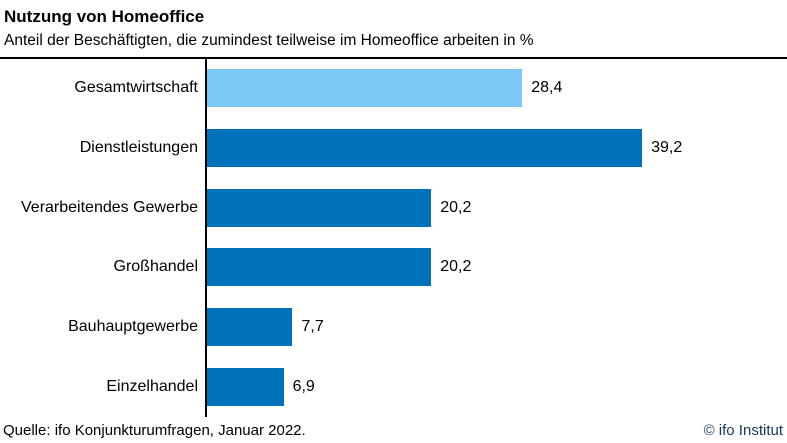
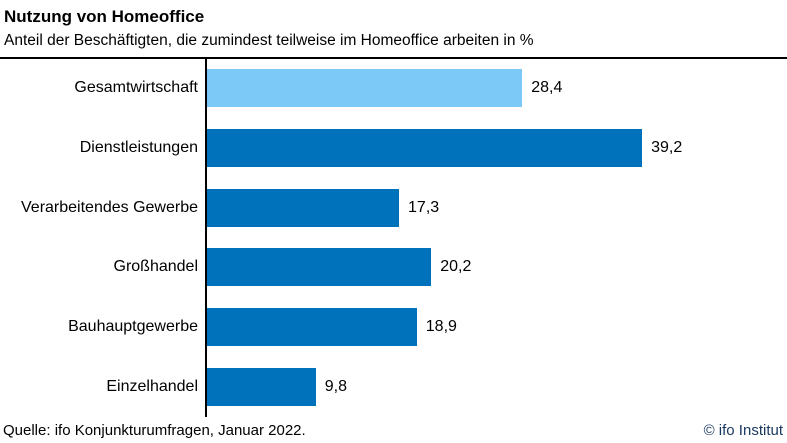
Verarbeitendes Gewerbe: 20,2 -> 17,3
Bauhauptgewerbe: 7,7 -> 18,9
Einzelhandel: 6,9 -> 9,8
